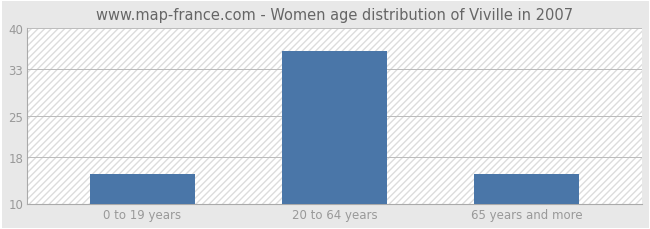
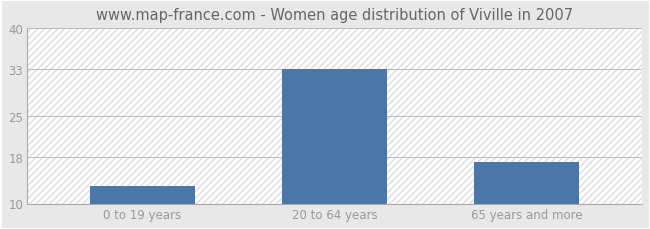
0 to 19 years: 15 -> 13
20 to 64 years: 36 -> 33
65 years and more: 15 -> 17
